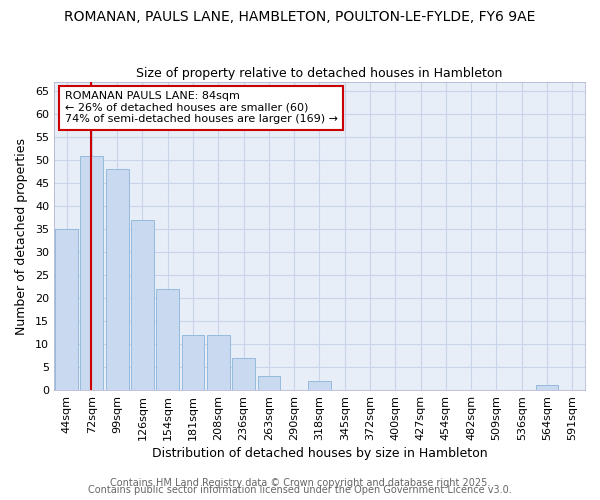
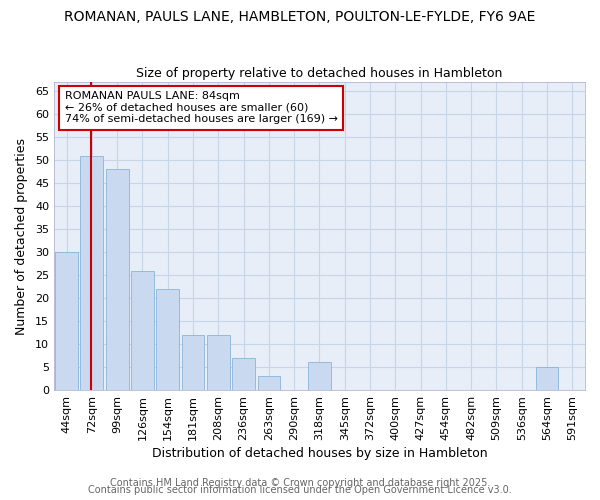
44sqm: 35 -> 30
126sqm: 37 -> 26
318sqm: 2 -> 6
564sqm: 1 -> 5
